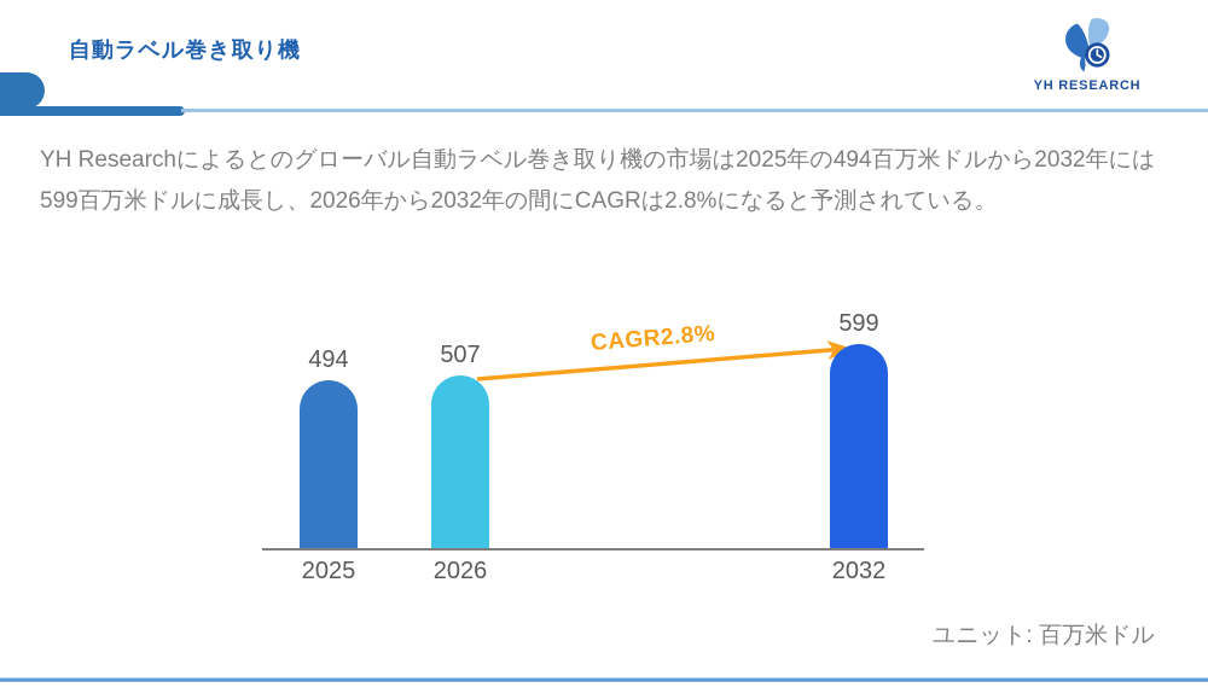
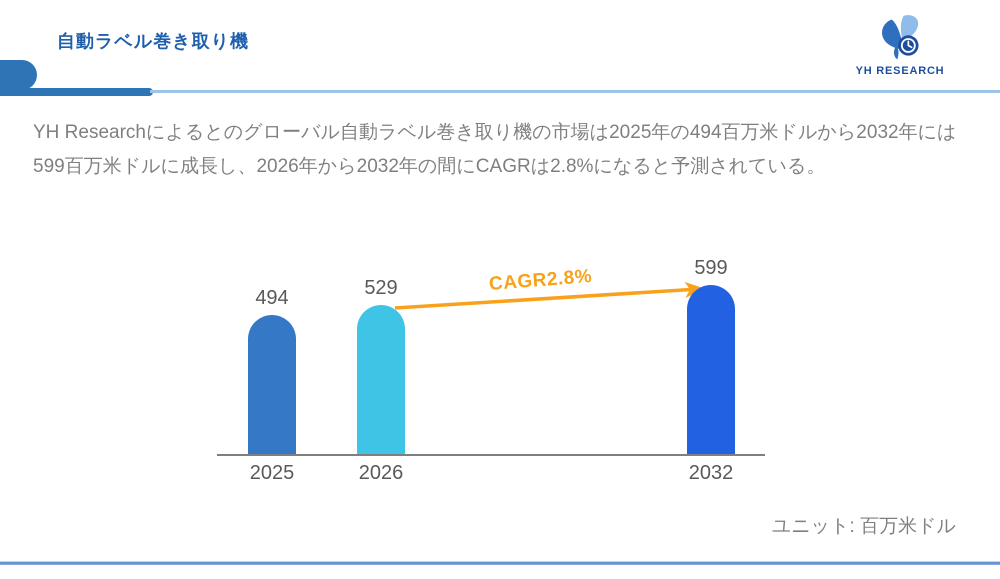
2026: 507 -> 529
